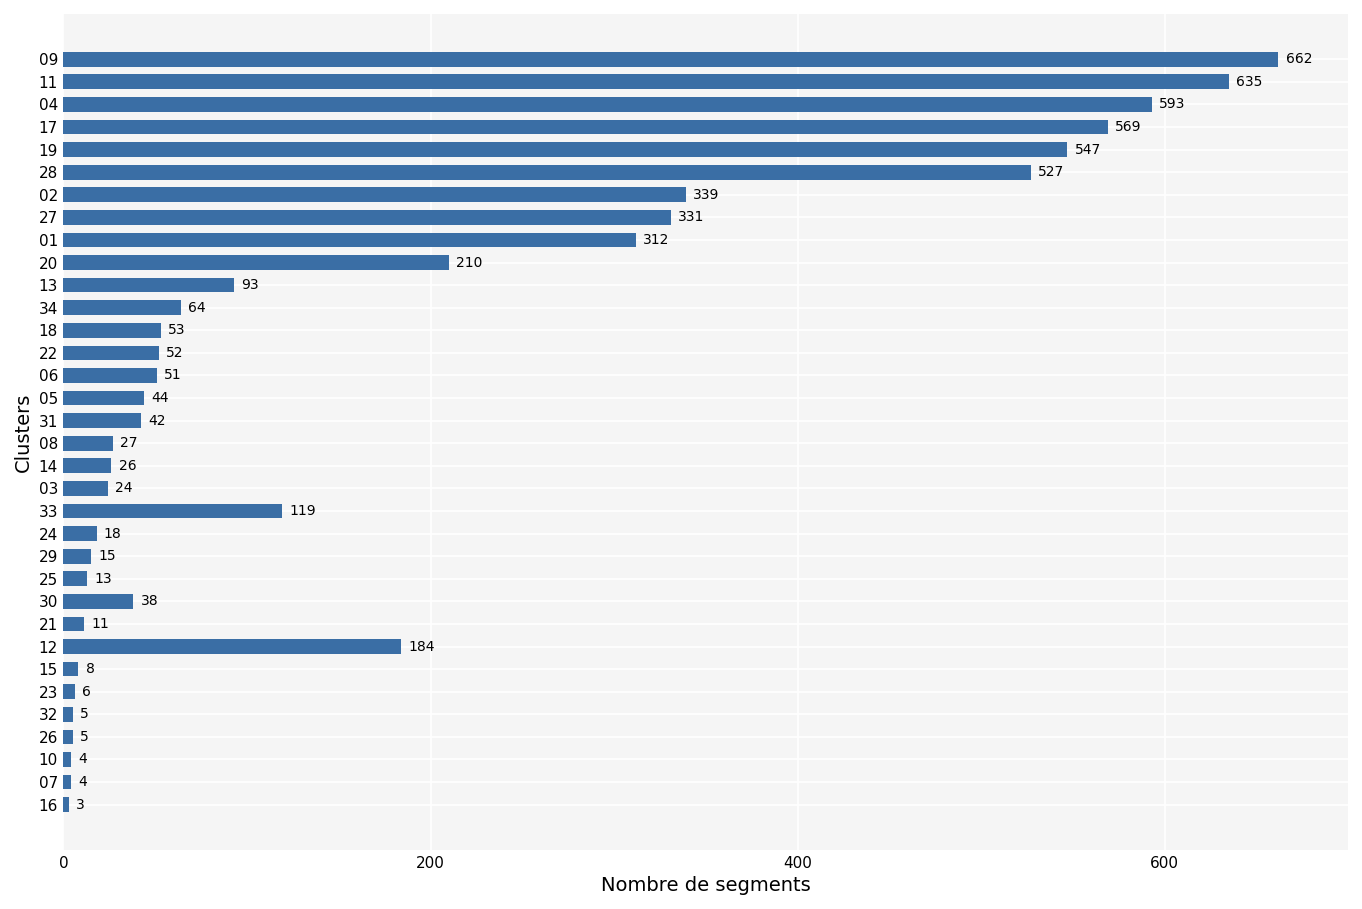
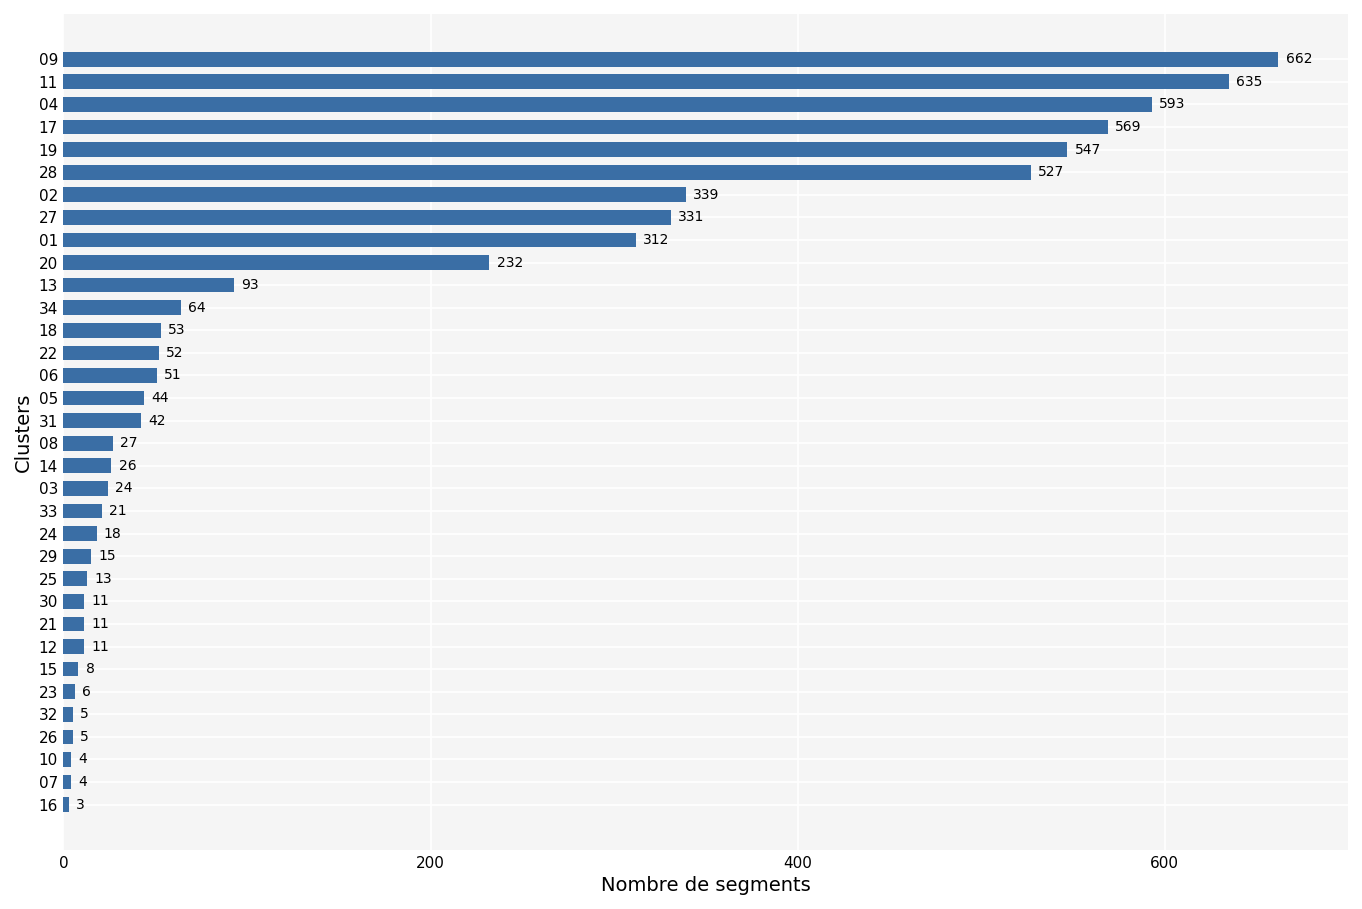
20: 210 -> 232
33: 119 -> 21
30: 38 -> 11
12: 184 -> 11
